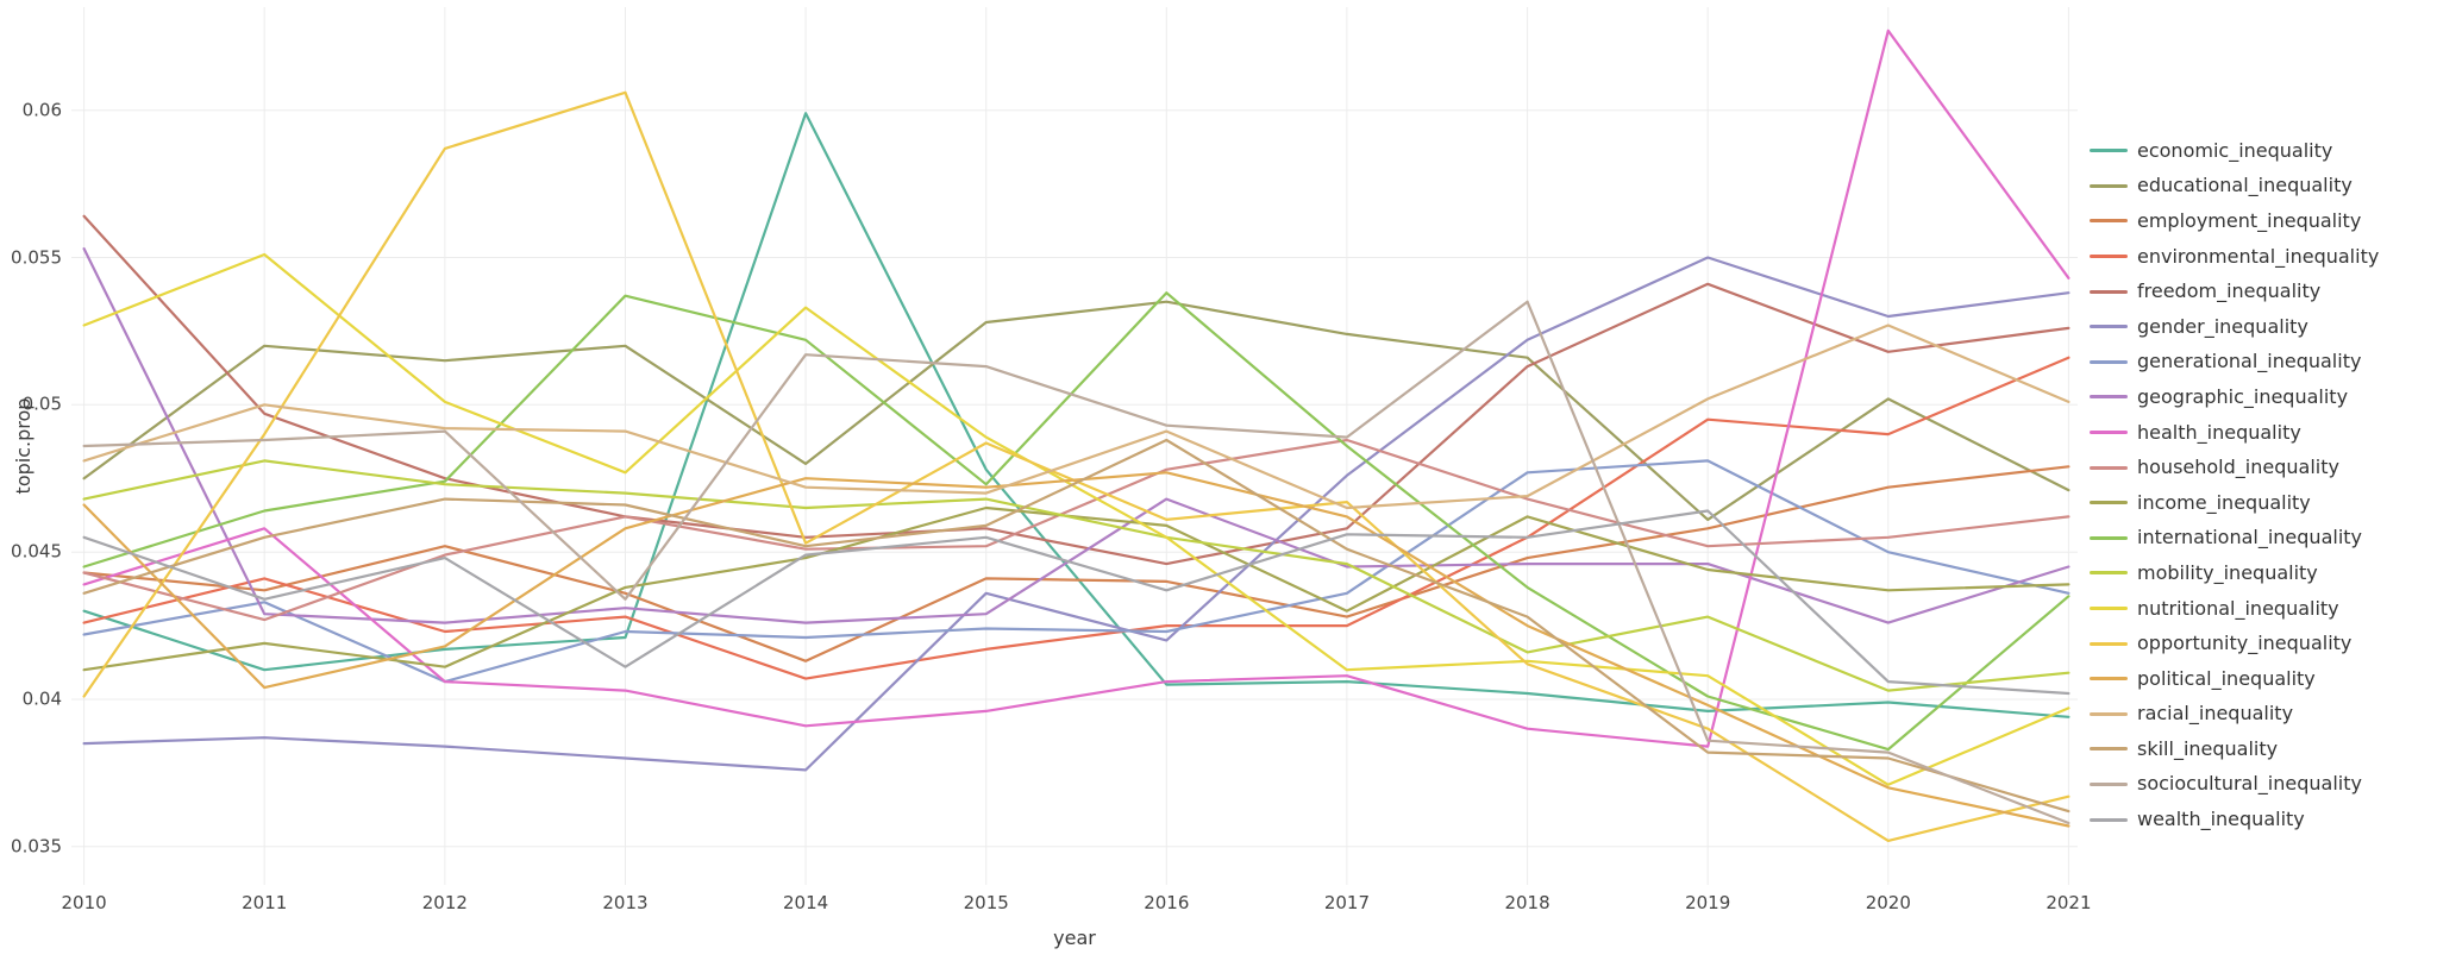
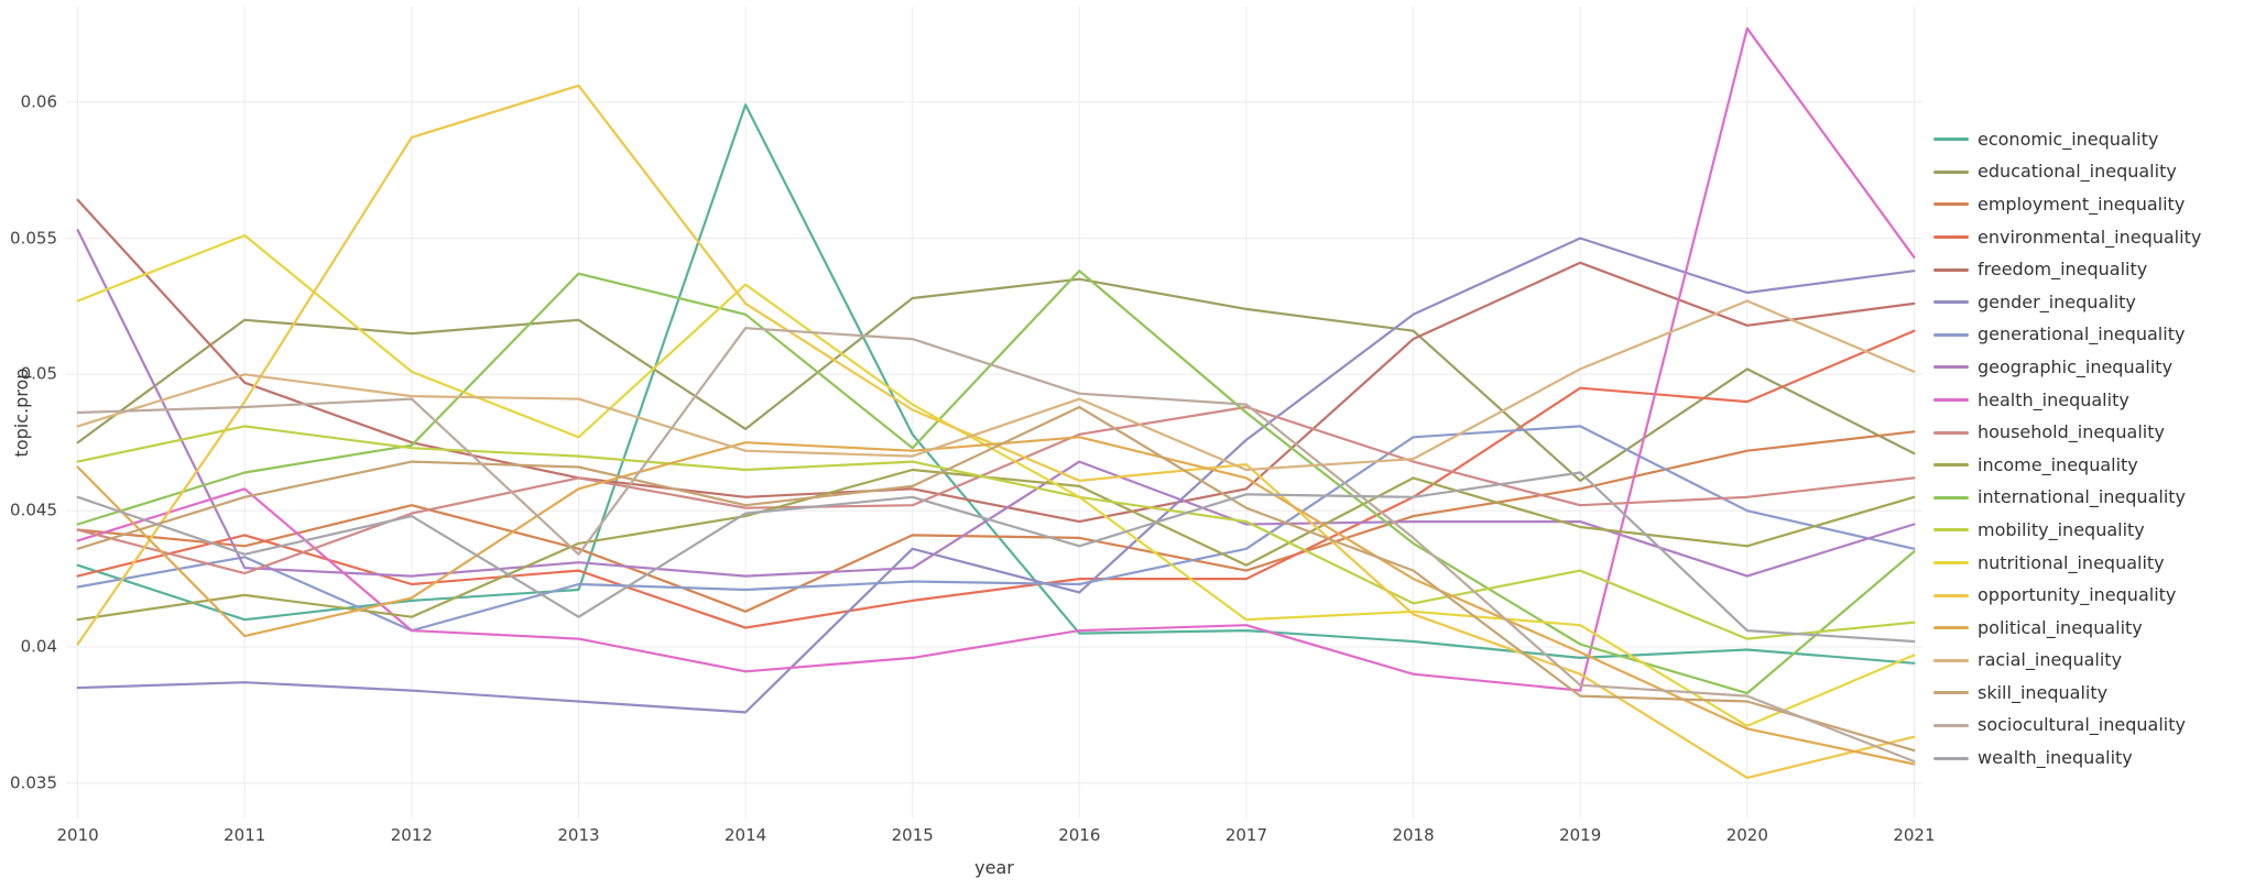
opportunity_inequality/2014: 0.0453 -> 0.0526
sociocultural_inequality/2018: 0.0535 -> 0.0440
income_inequality/2021: 0.0439 -> 0.0455
